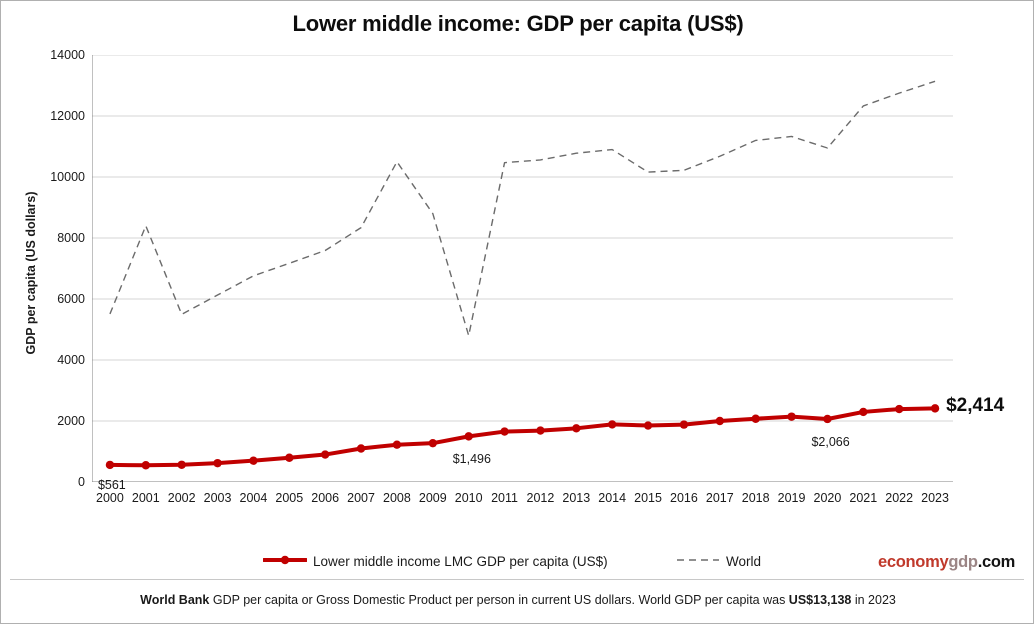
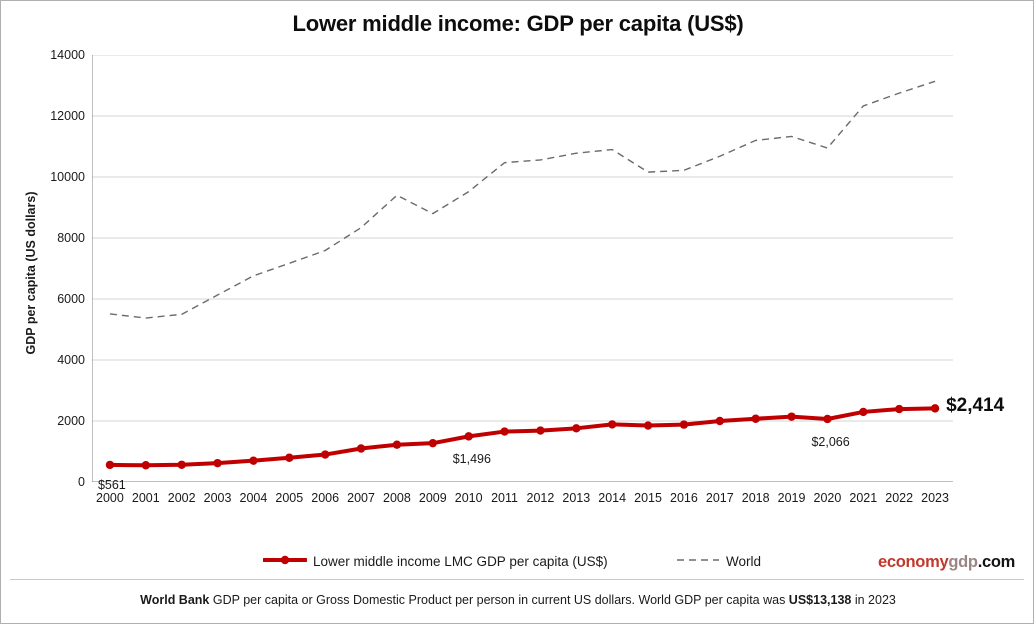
World/2001: 8400 -> 5400
World/2008: 10500 -> 9400
World/2010: 4800 -> 9500
